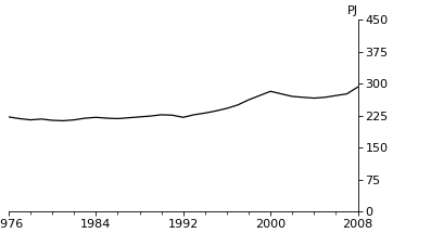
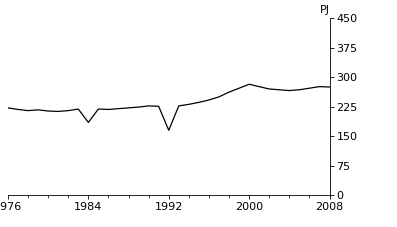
1984: 221 -> 185
1992: 221 -> 165
2008: 292 -> 275
